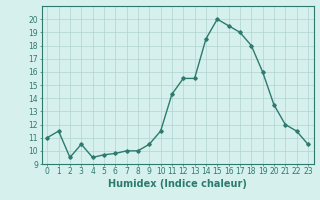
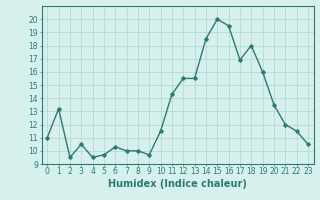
1: 11.5 -> 13.2
6: 9.8 -> 10.3
9: 10.5 -> 9.7
17: 19.0 -> 16.9
